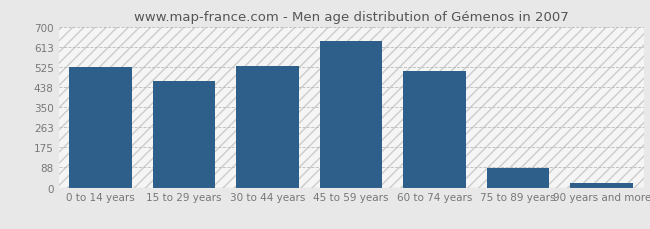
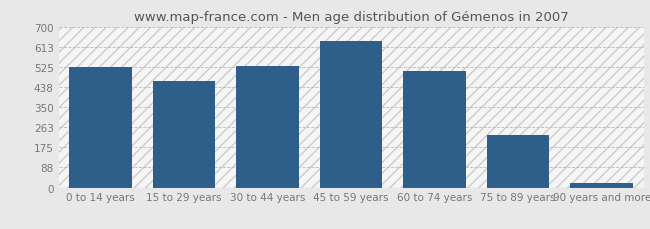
75 to 89 years: 85 -> 228
